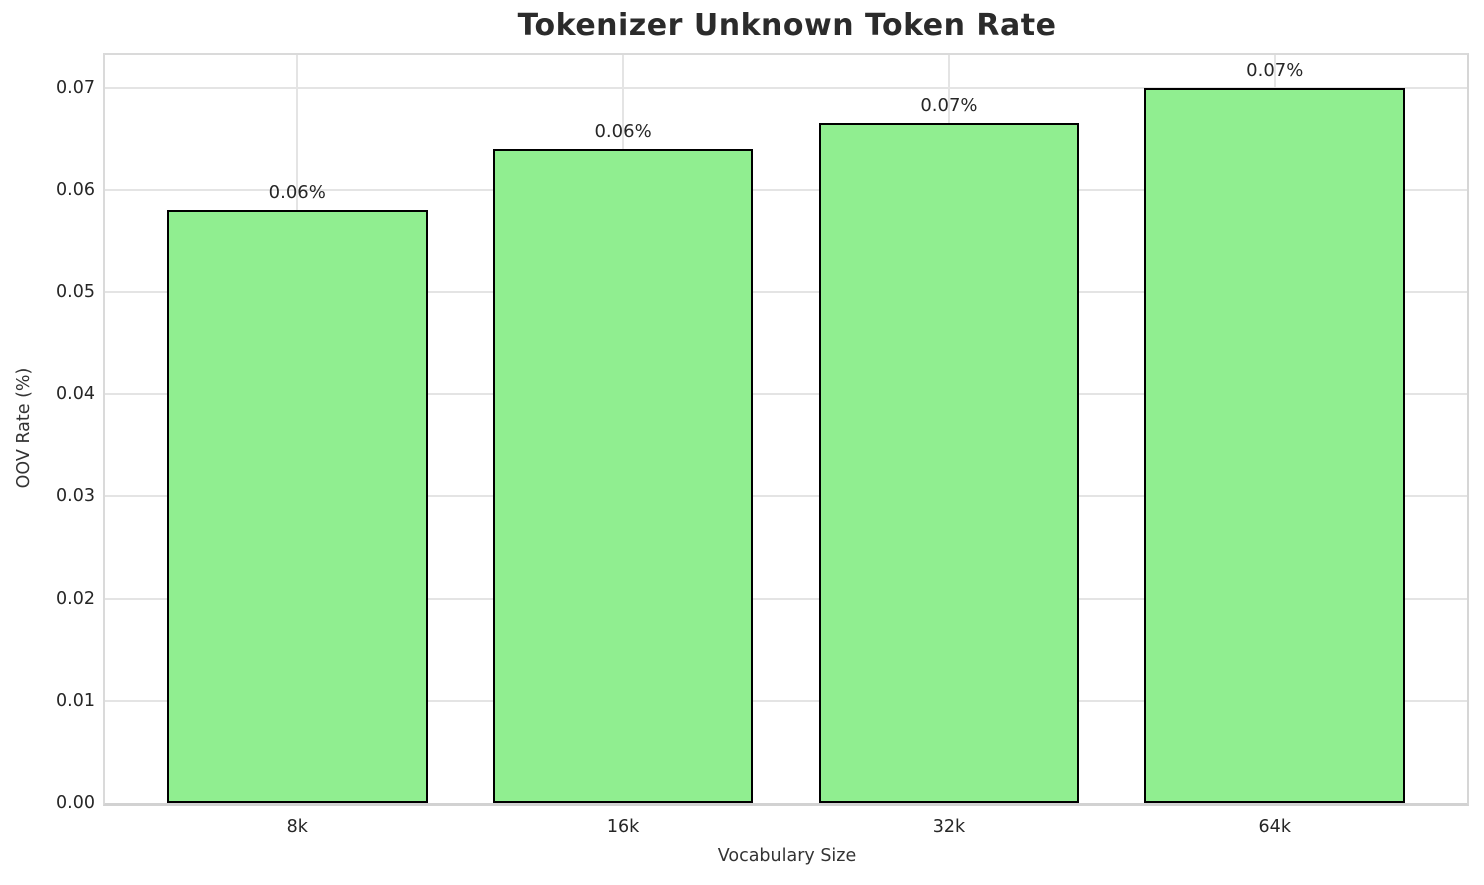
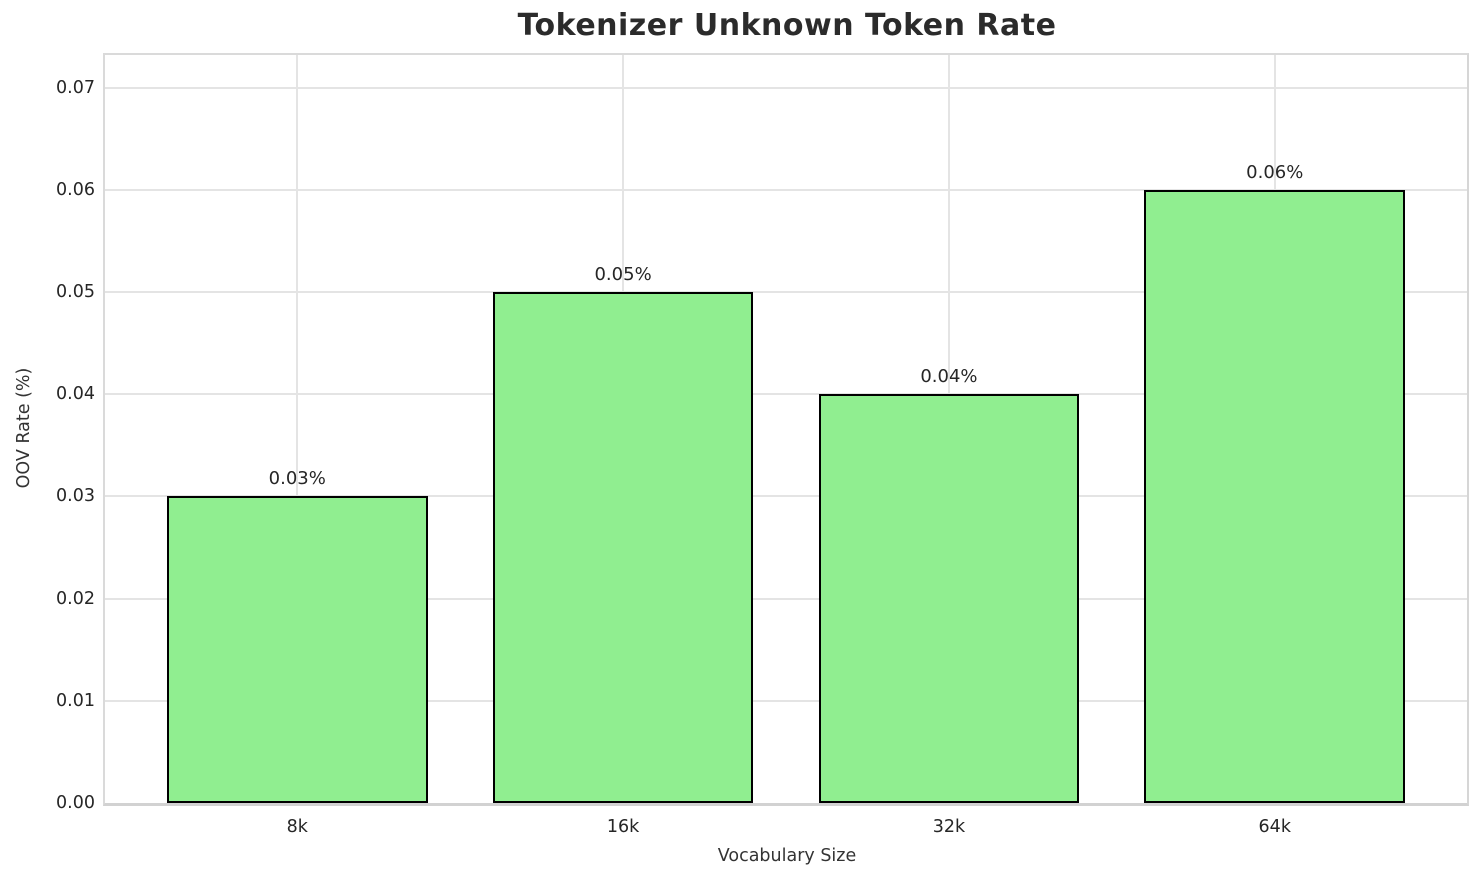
8k: 0.06% -> 0.03%
16k: 0.06% -> 0.05%
32k: 0.07% -> 0.04%
64k: 0.07% -> 0.06%
